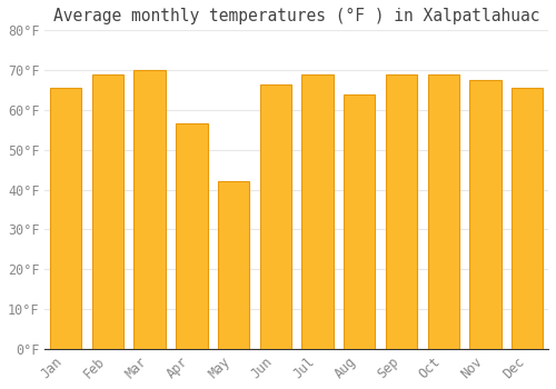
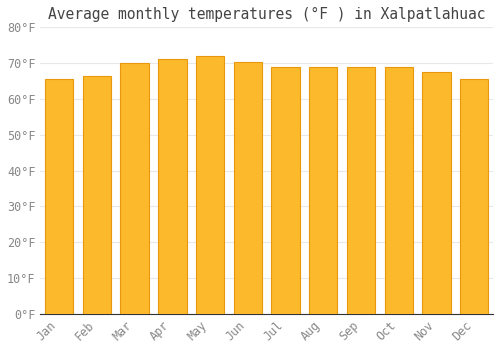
Feb: 69.0°F -> 66.5°F
Apr: 56.5°F -> 71.2°F
May: 42.0°F -> 72.0°F
Jun: 66.5°F -> 70.2°F
Aug: 64.0°F -> 69.0°F
